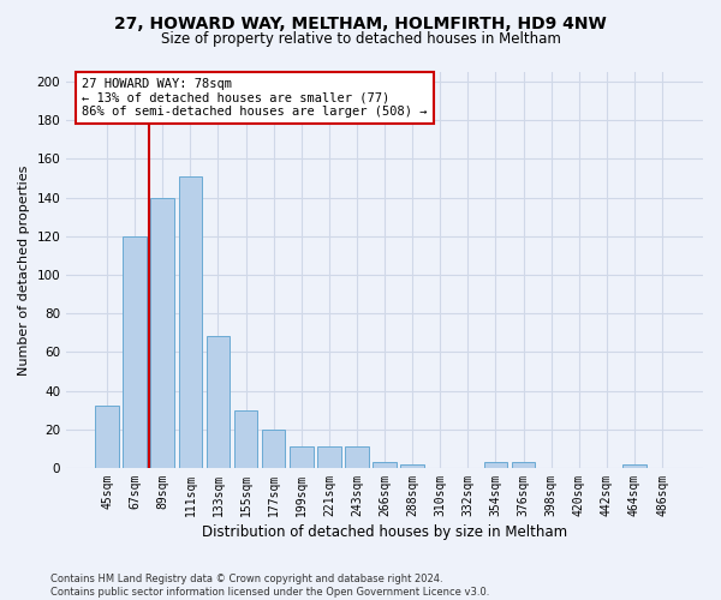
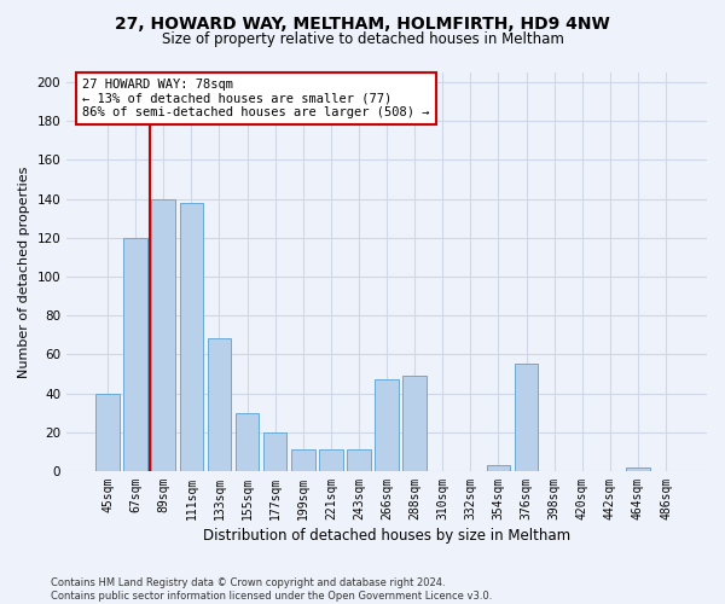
45sqm: 32 -> 40
111sqm: 151 -> 138
266sqm: 3 -> 47
288sqm: 2 -> 49
376sqm: 3 -> 55
